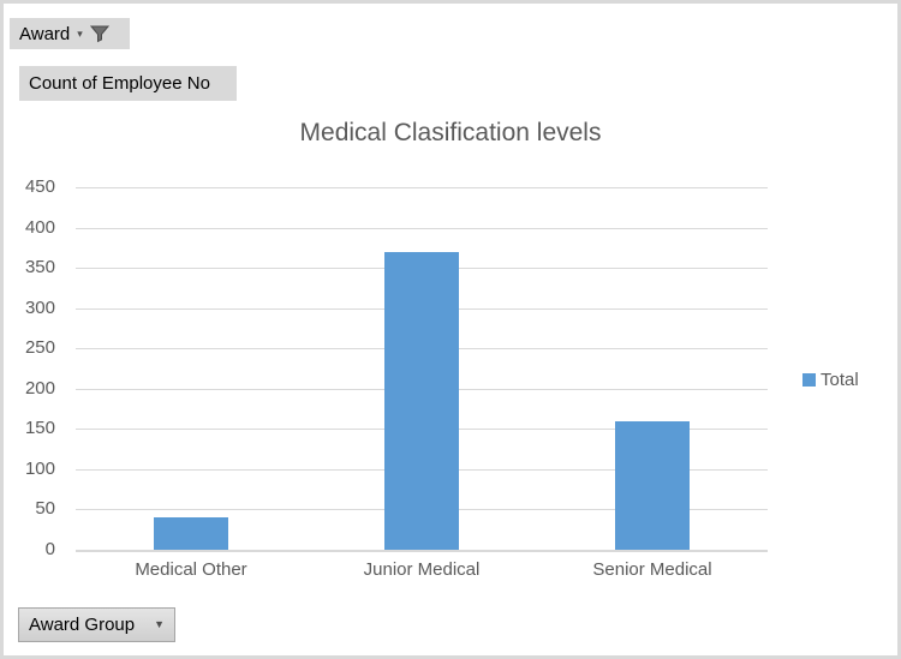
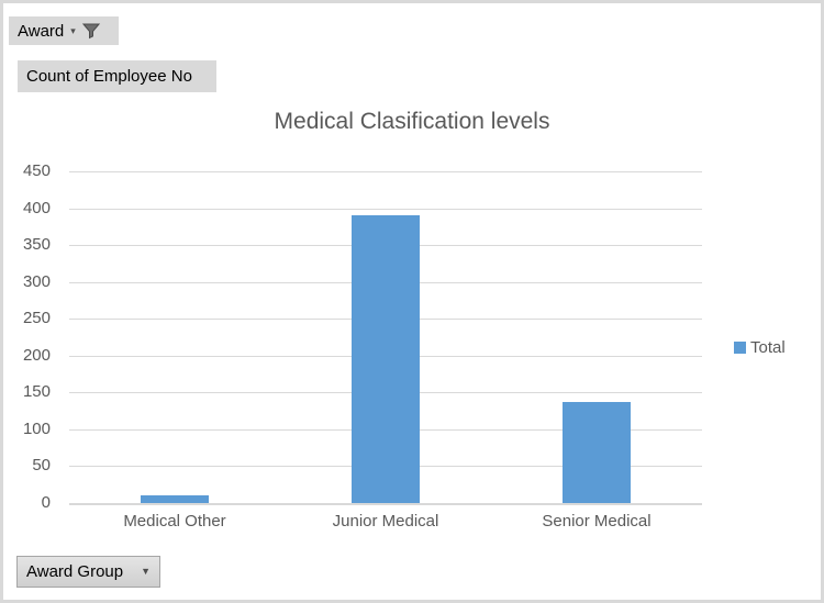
Medical Other: 40 -> 10
Junior Medical: 370 -> 390
Senior Medical: 160 -> 140
